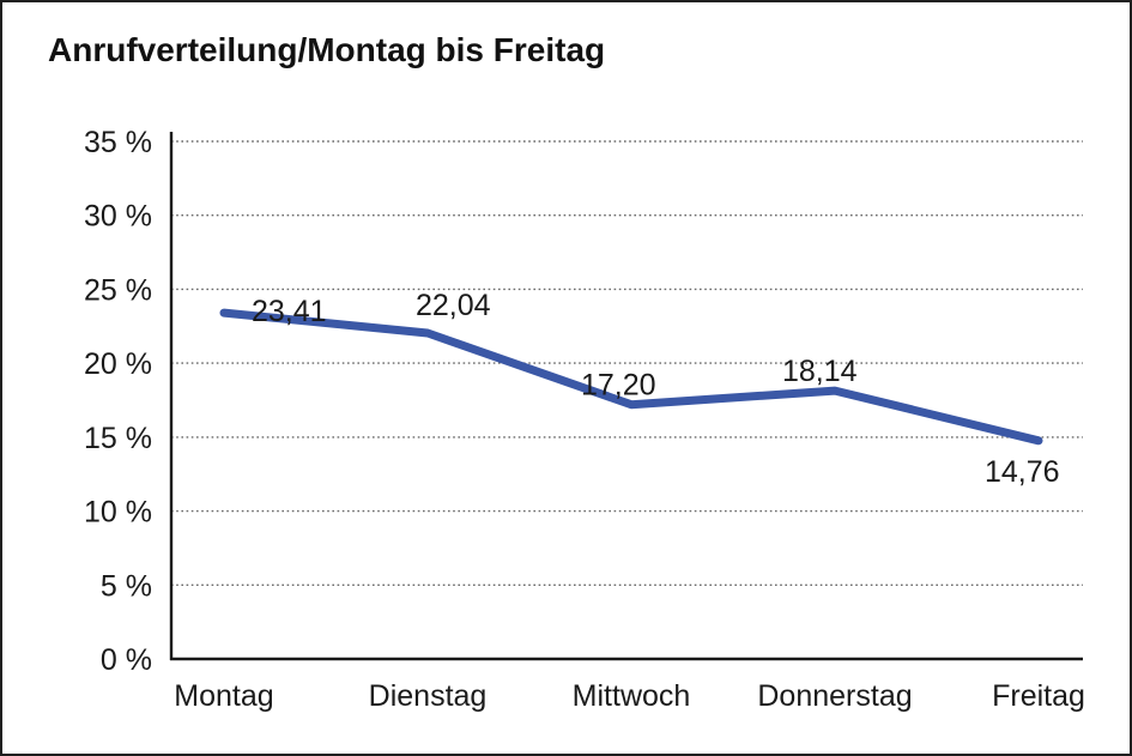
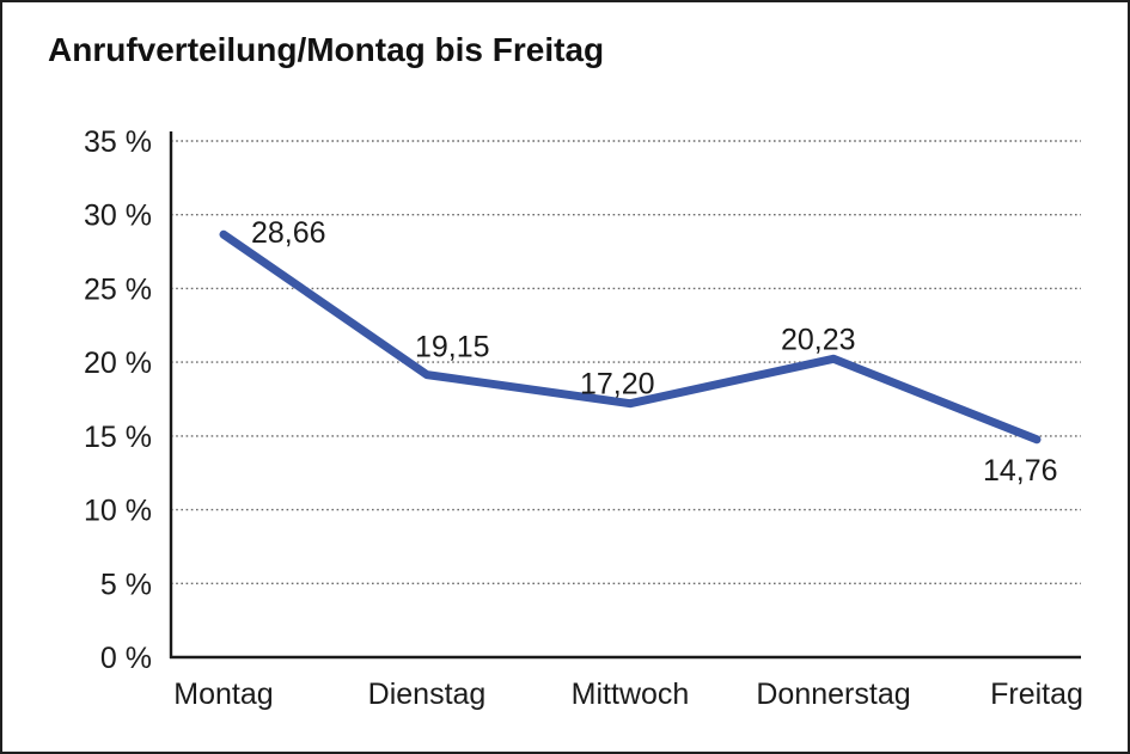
Montag: 23,41 -> 28,66
Dienstag: 22,04 -> 19,15
Donnerstag: 18,14 -> 20,23
